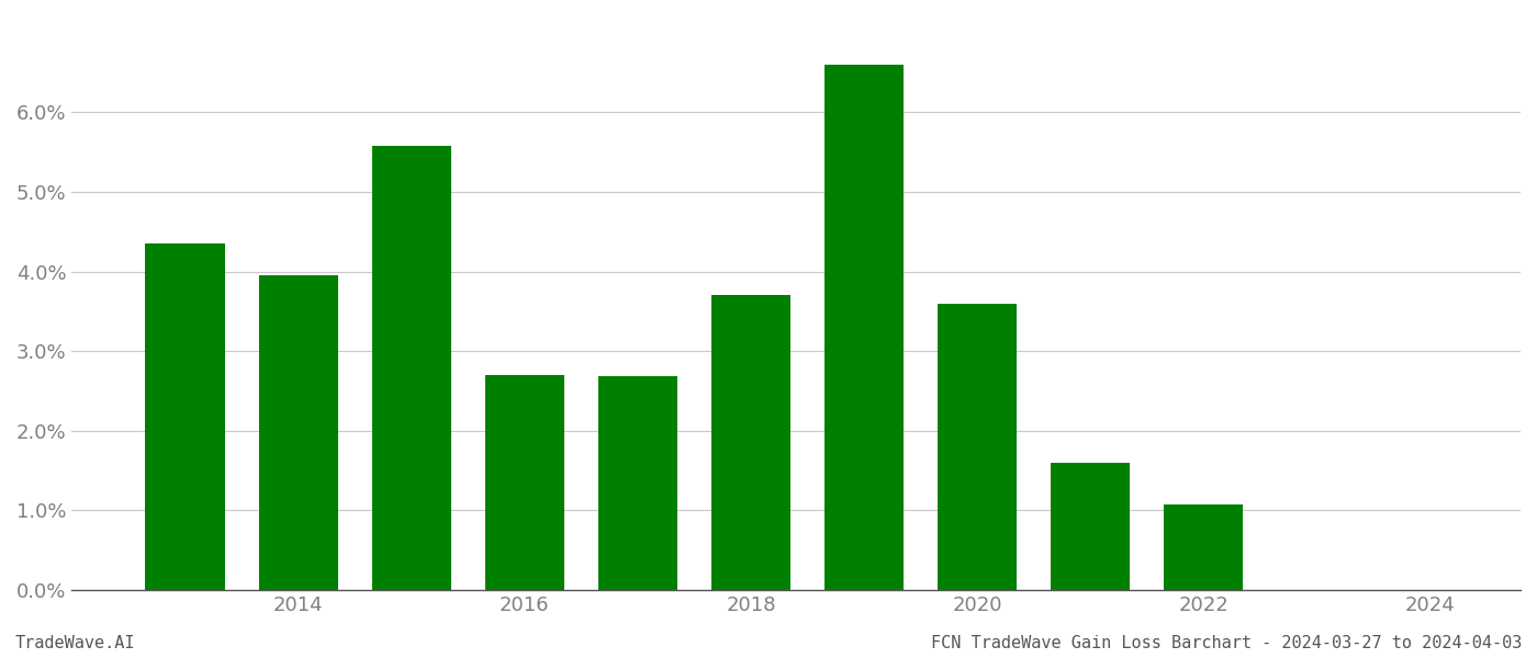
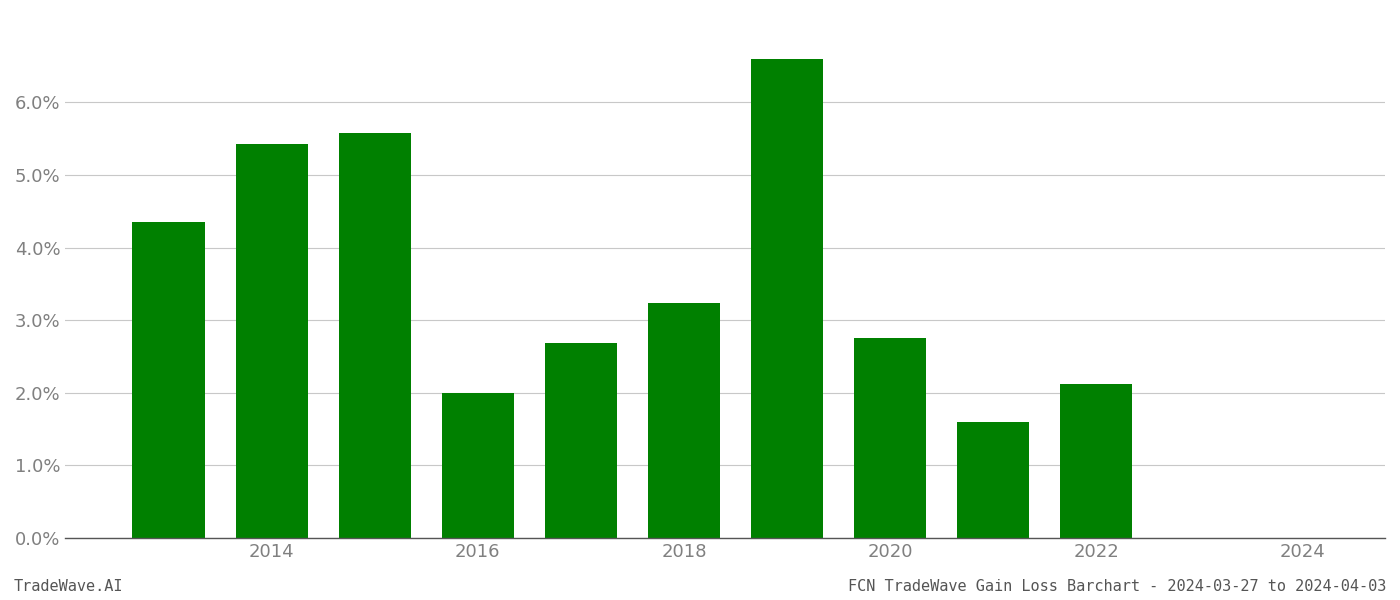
2014: 3.95% -> 5.42%
2016: 2.70% -> 2.00%
2018: 3.70% -> 3.24%
2020: 3.60% -> 2.76%
2022: 1.08% -> 2.12%
